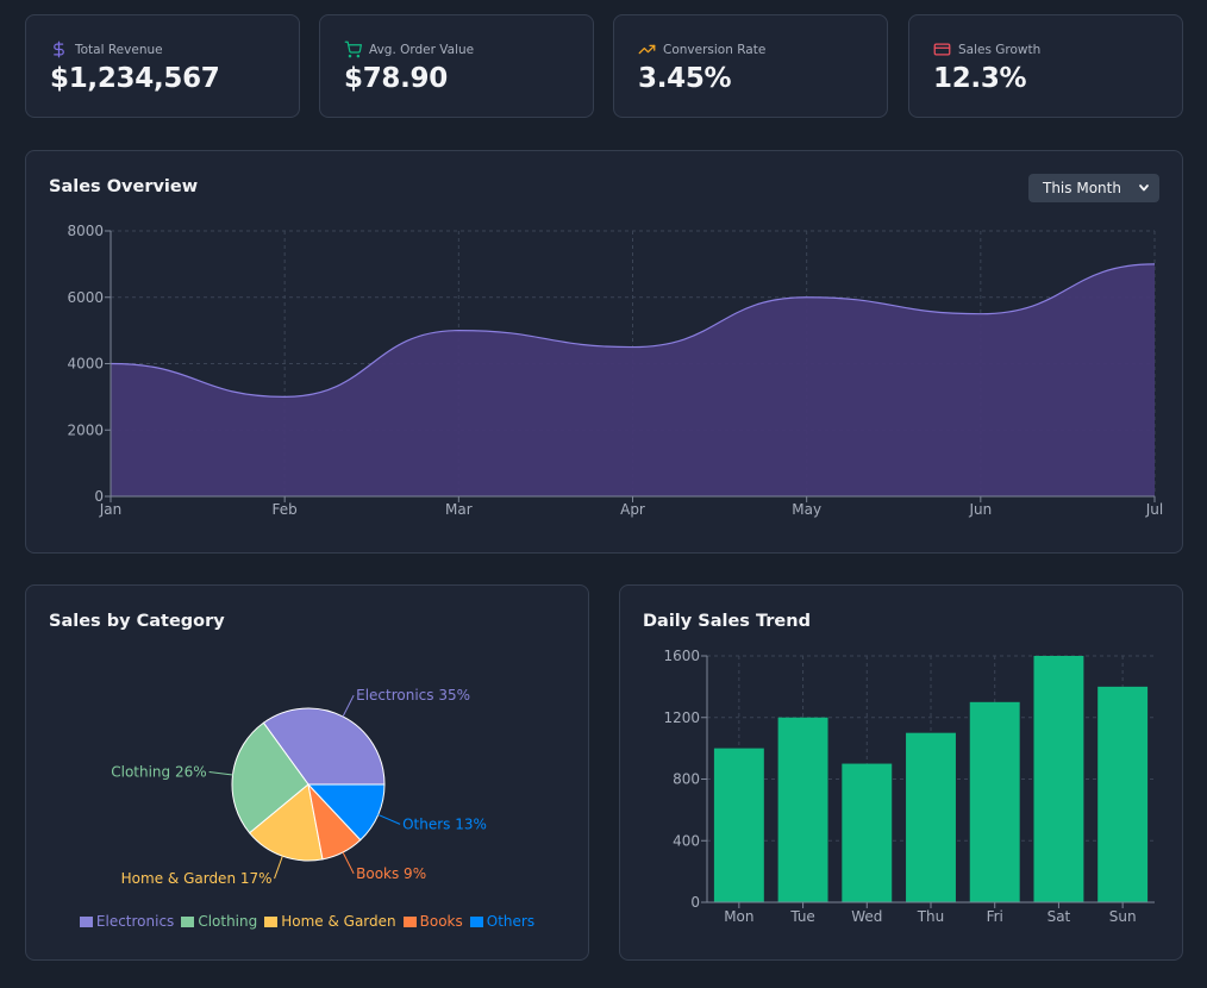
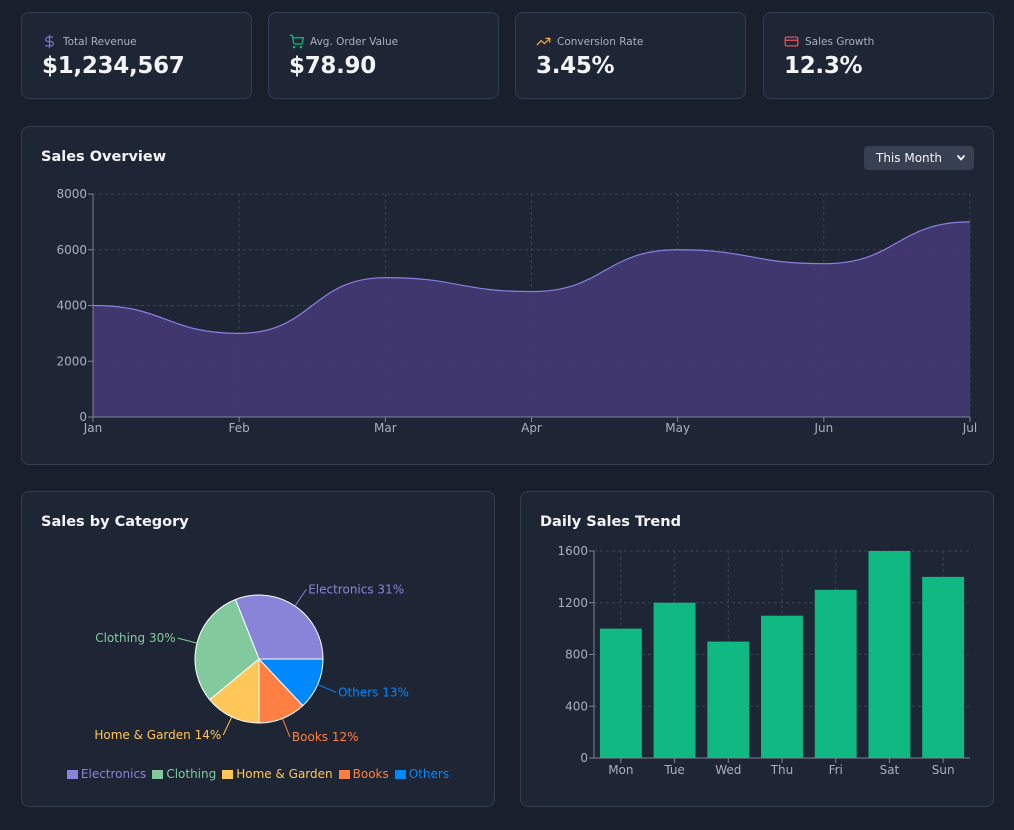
Sales by Category/Electronics: 35% -> 31%
Sales by Category/Clothing: 26% -> 30%
Sales by Category/Home & Garden: 17% -> 14%
Sales by Category/Books: 9% -> 12%
